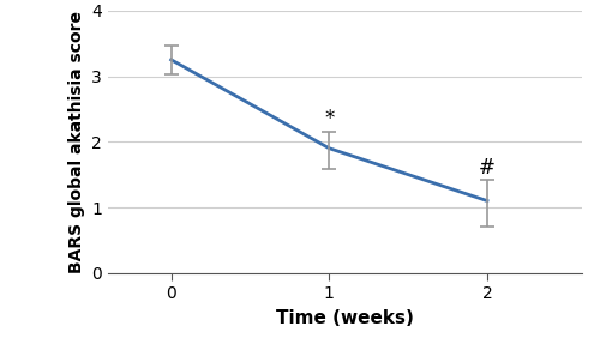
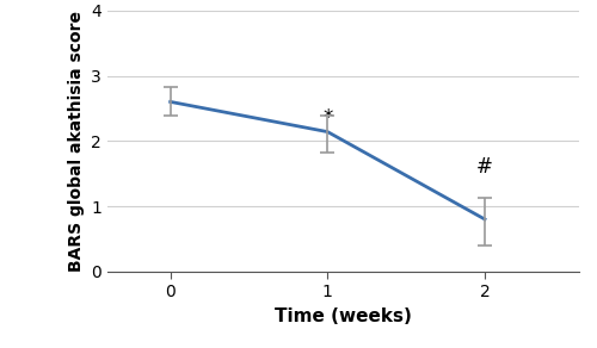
0: 3.25 -> 2.60
1: 1.90 -> 2.14
2: 1.10 -> 0.80
